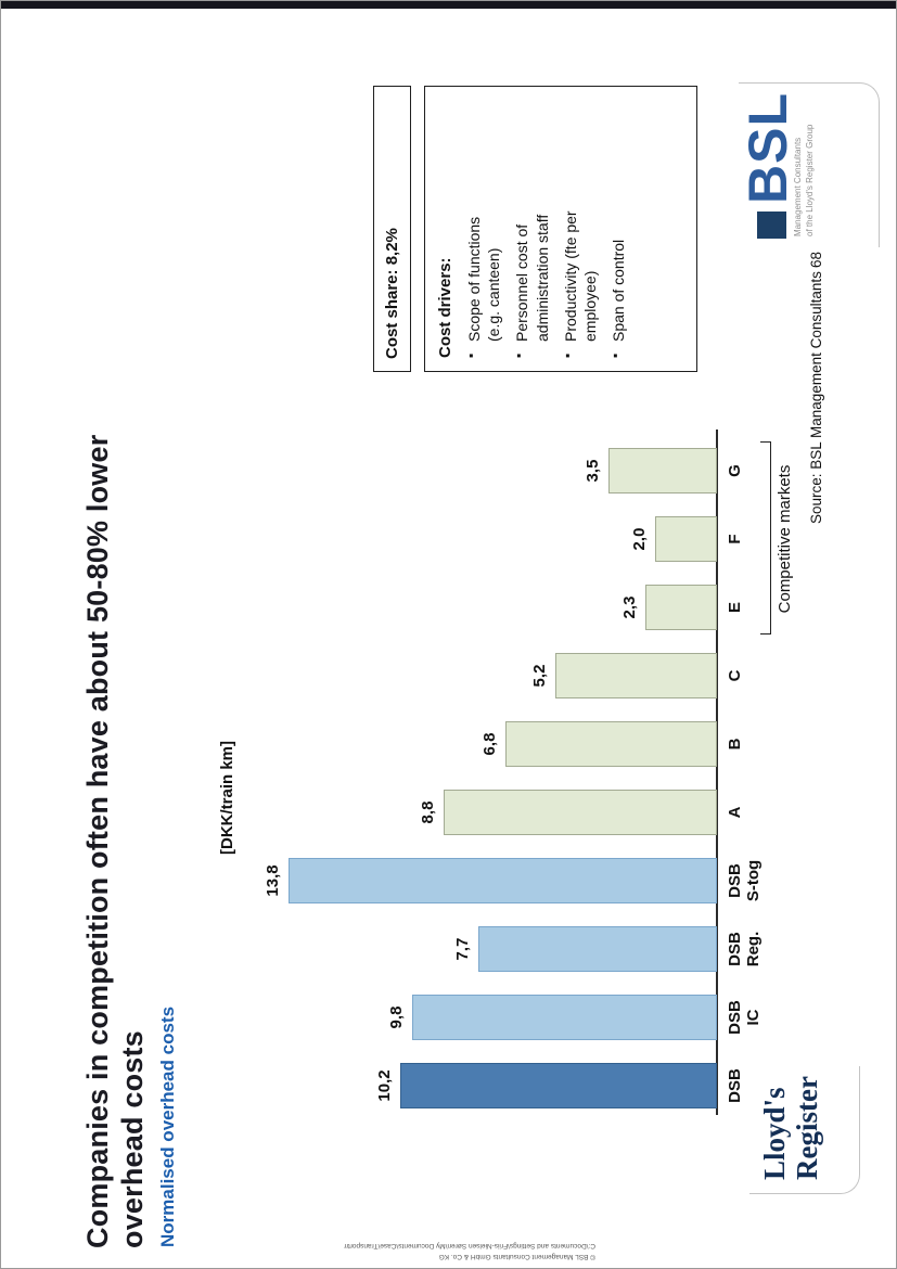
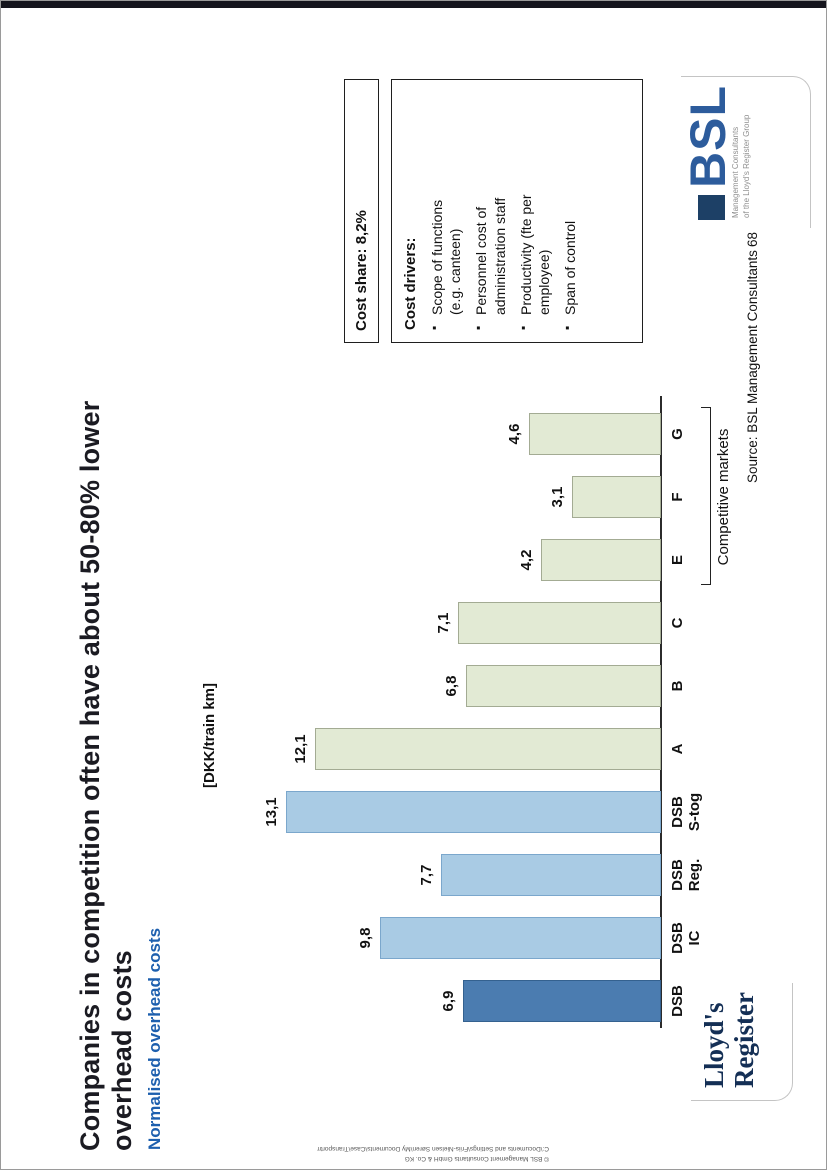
DSB: 10,2 -> 6,9
DSB S-tog: 13,8 -> 13,1
A: 8,8 -> 12,1
C: 5,2 -> 7,1
E: 2,3 -> 4,2
F: 2,0 -> 3,1
G: 3,5 -> 4,6
